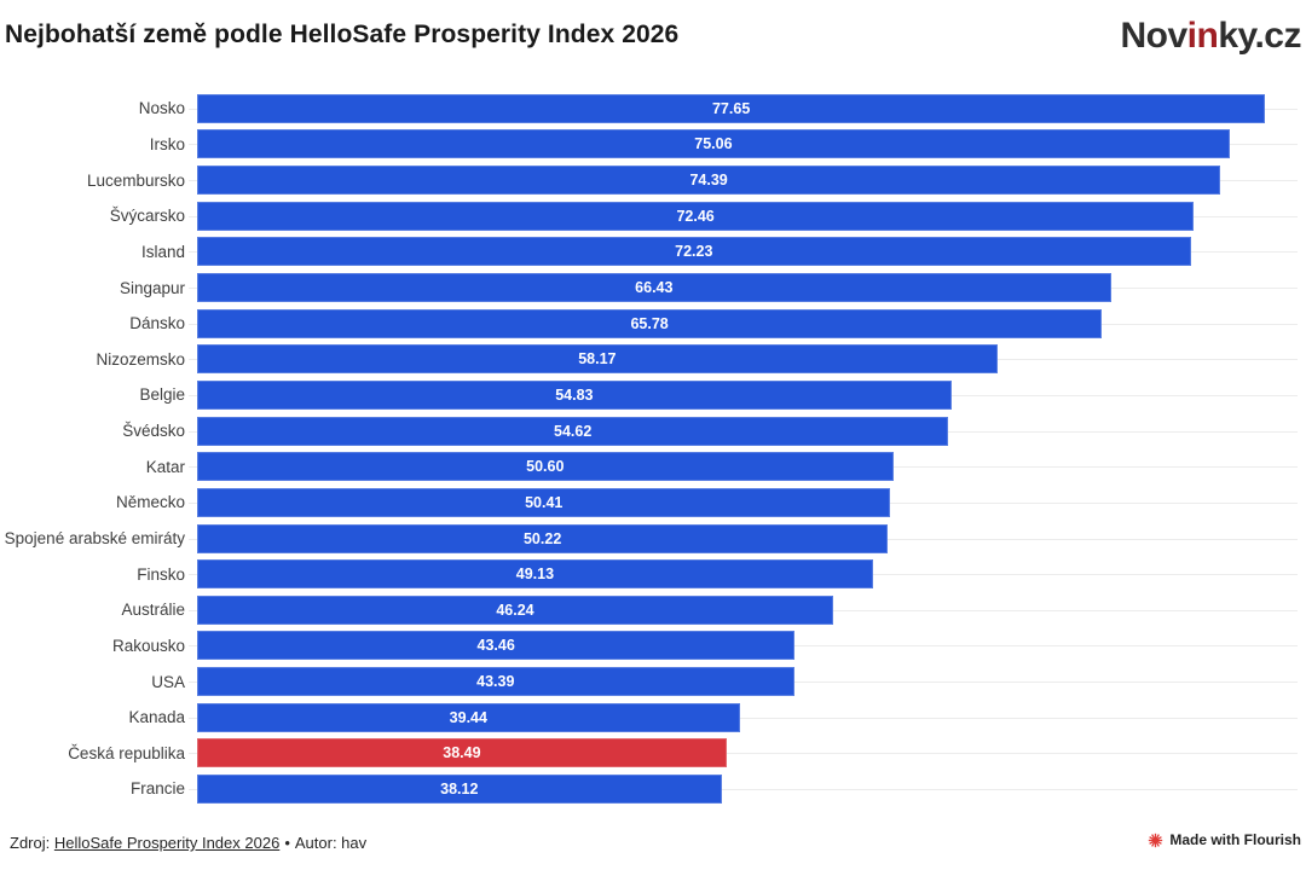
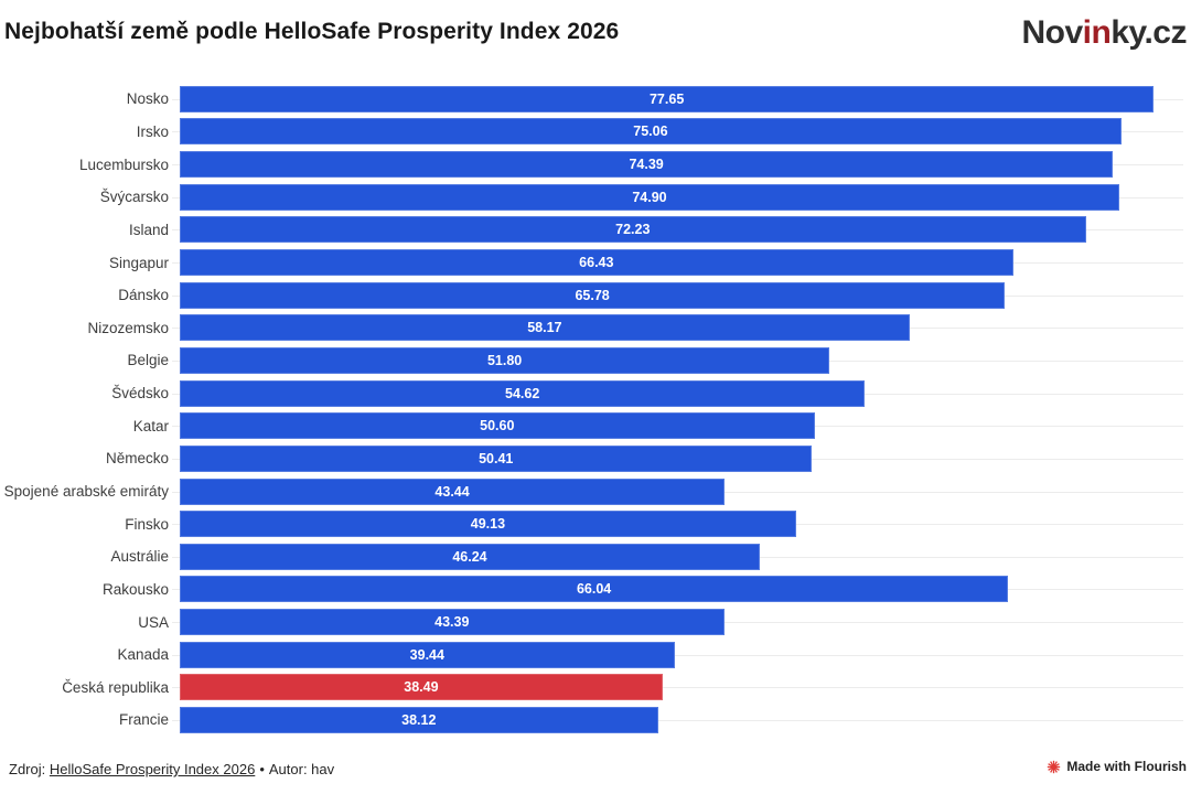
Švýcarsko: 72.46 -> 74.90
Belgie: 54.83 -> 51.80
Spojené arabské emiráty: 50.22 -> 43.44
Rakousko: 43.46 -> 66.04
